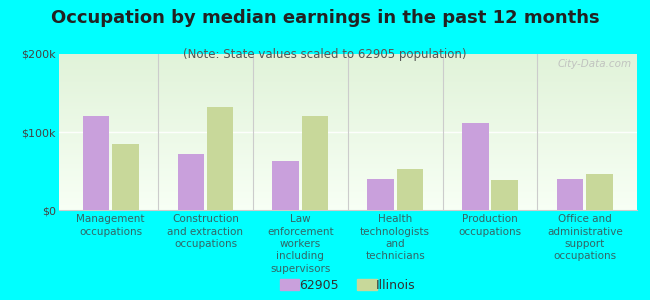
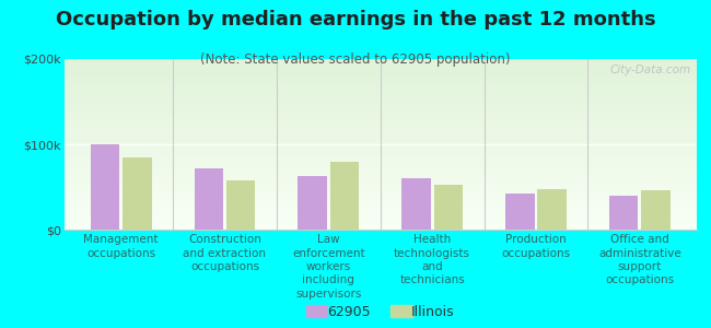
62905/Management occupations: $120k -> $100k
Illinois/Construction and extraction occupations: $132k -> $58k
Illinois/Law enforcement workers including supervisors: $120k -> $80k
62905/Health technologists and technicians: $40k -> $60k
62905/Production occupations: $112k -> $42k
Illinois/Production occupations: $38k -> $48k
